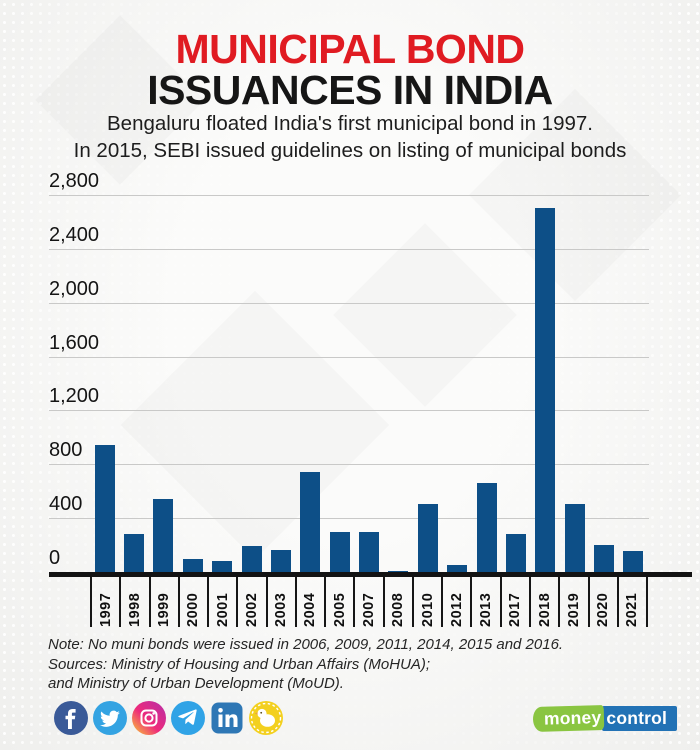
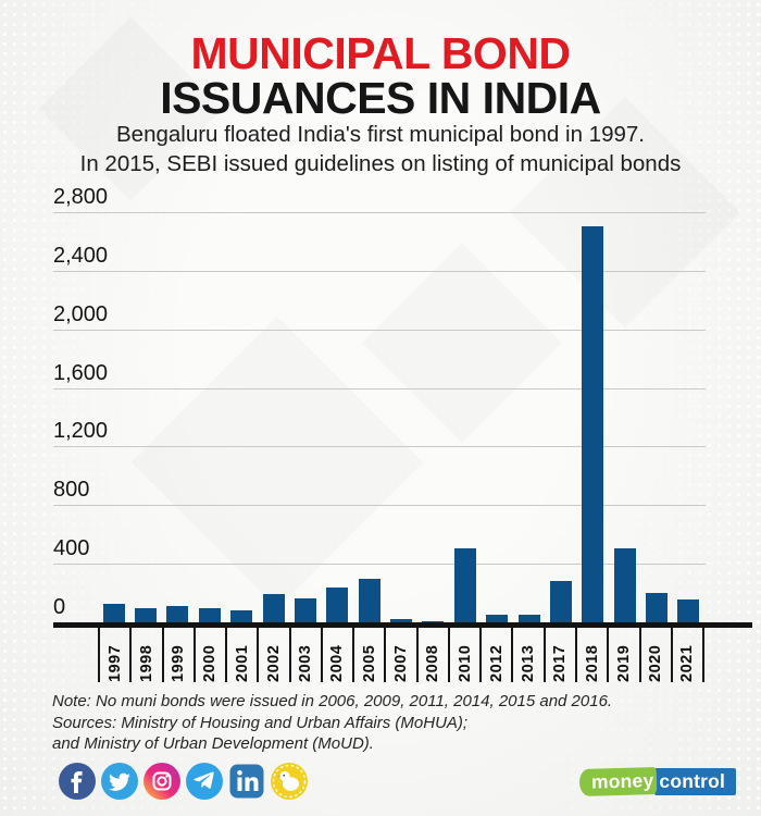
1997: 940 -> 130
1998: 280 -> 100
1999: 540 -> 110
2004: 740 -> 240
2007: 300 -> 20
2013: 660 -> 50
